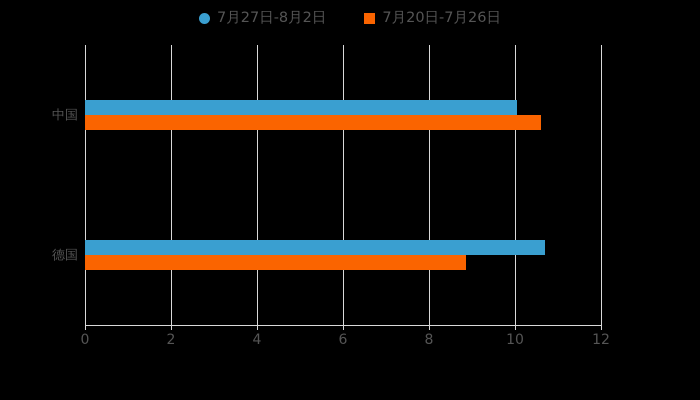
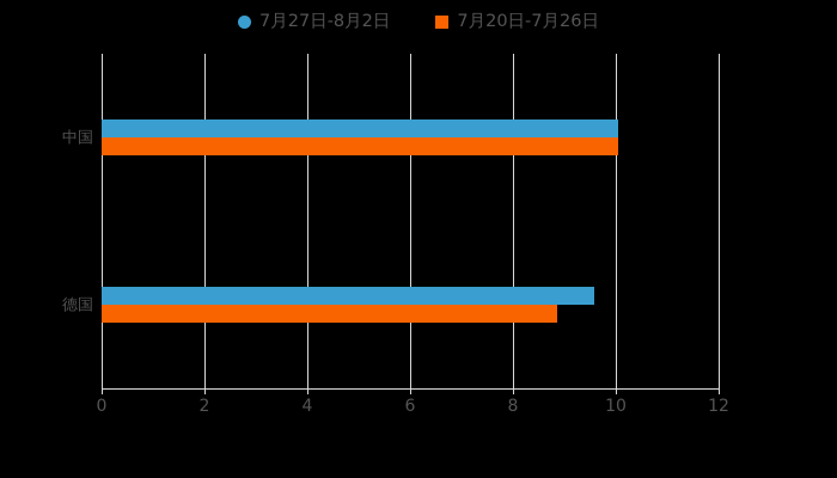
7月20日-7月26日/中国: 10.6 -> 10.1
7月27日-8月2日/德国: 10.7 -> 9.6
